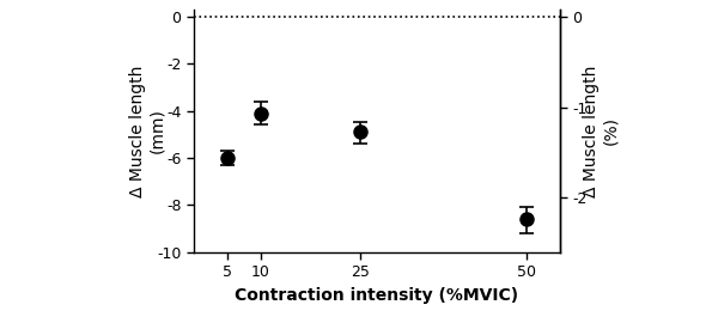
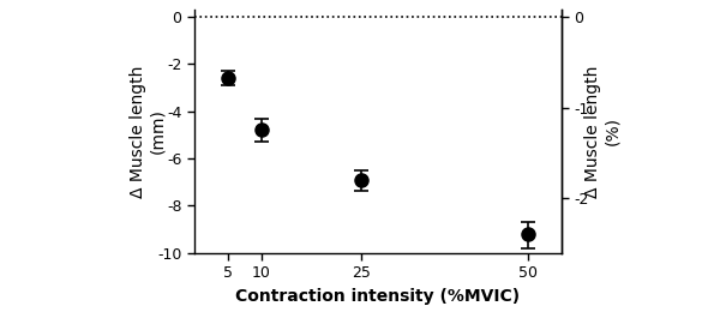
5: -6.0 -> -2.6
10: -4.1 -> -4.8
25: -4.9 -> -6.9
50: -8.6 -> -9.2
